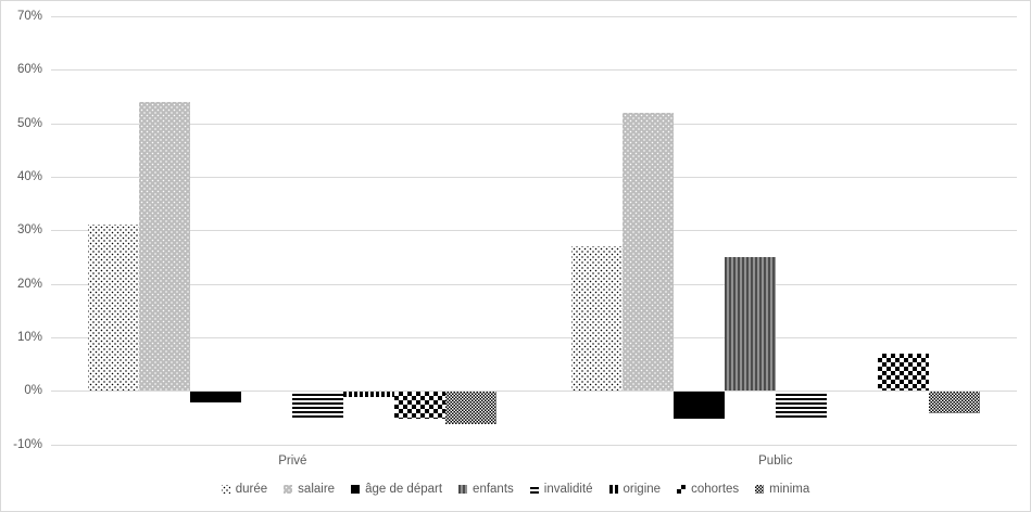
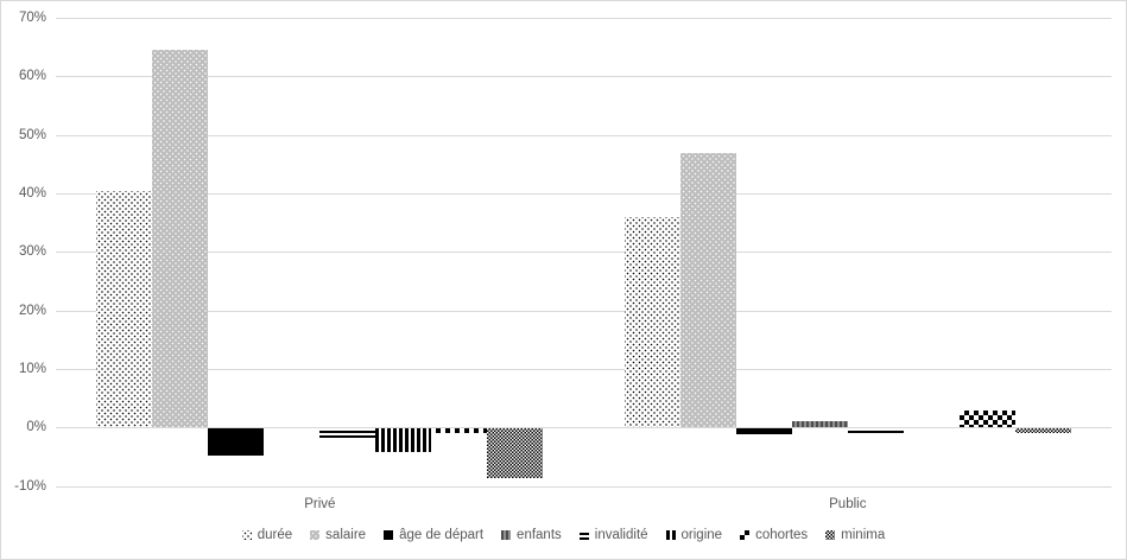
durée/Privé: 31% -> 40%
salaire/Privé: 54% -> 64%
âge de départ/Privé: -2% -> -4%
invalidité/Privé: -5% -> -2%
origine/Privé: -1% -> -4%
cohortes/Privé: -5% -> -1%
minima/Privé: -6% -> -8%
durée/Public: 27% -> 36%
salaire/Public: 52% -> 47%
âge de départ/Public: -5% -> -1%
enfants/Public: 25% -> 1%
invalidité/Public: -5% -> -1%
cohortes/Public: 7% -> 3%
minima/Public: -4% -> -1%
